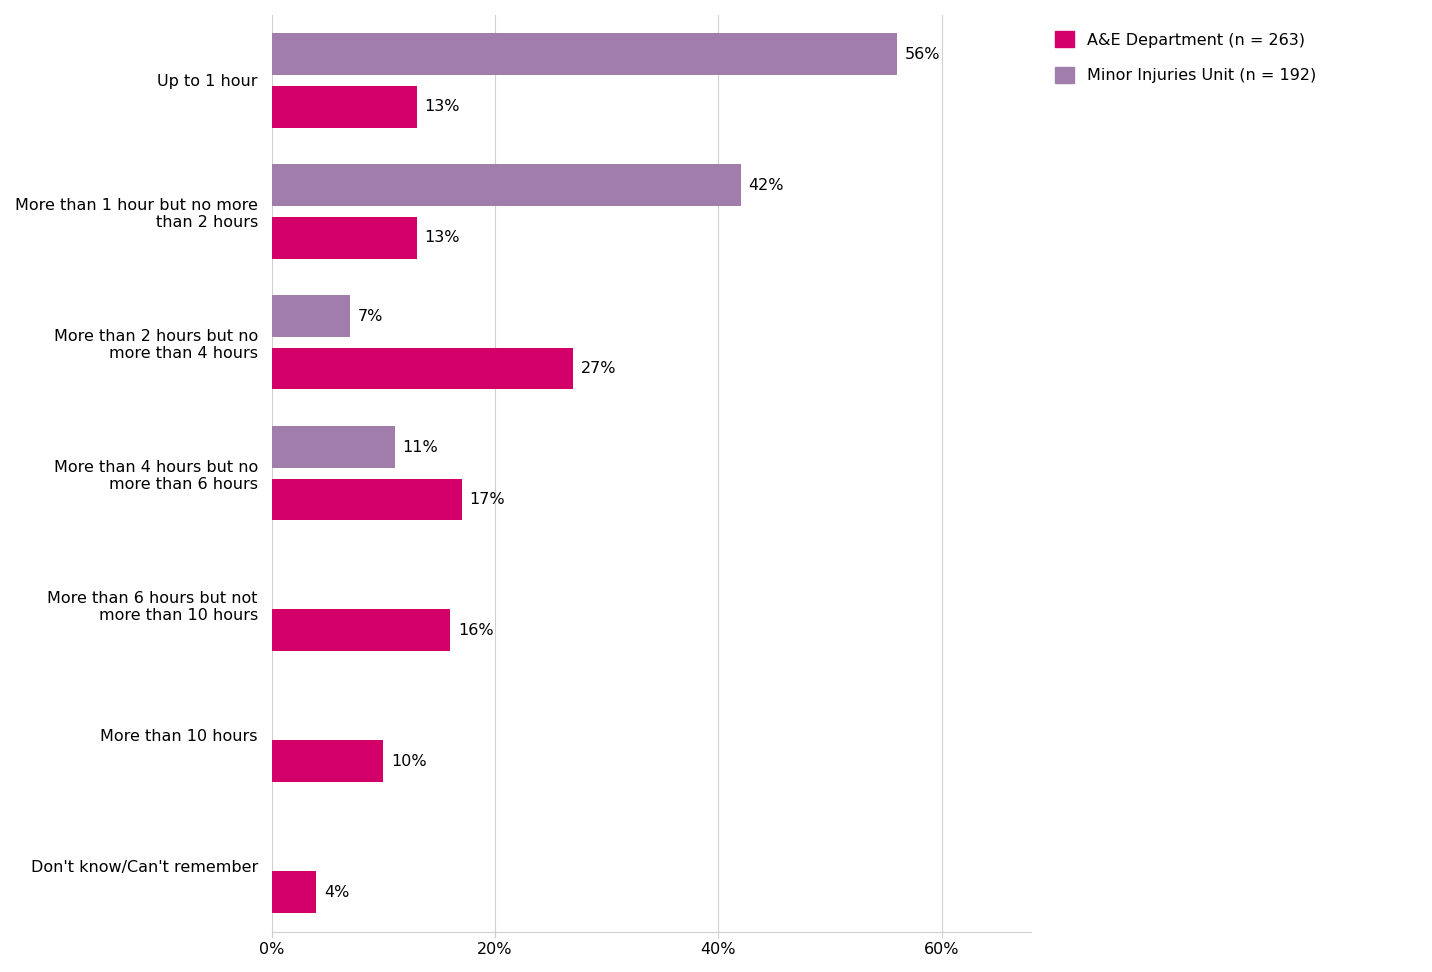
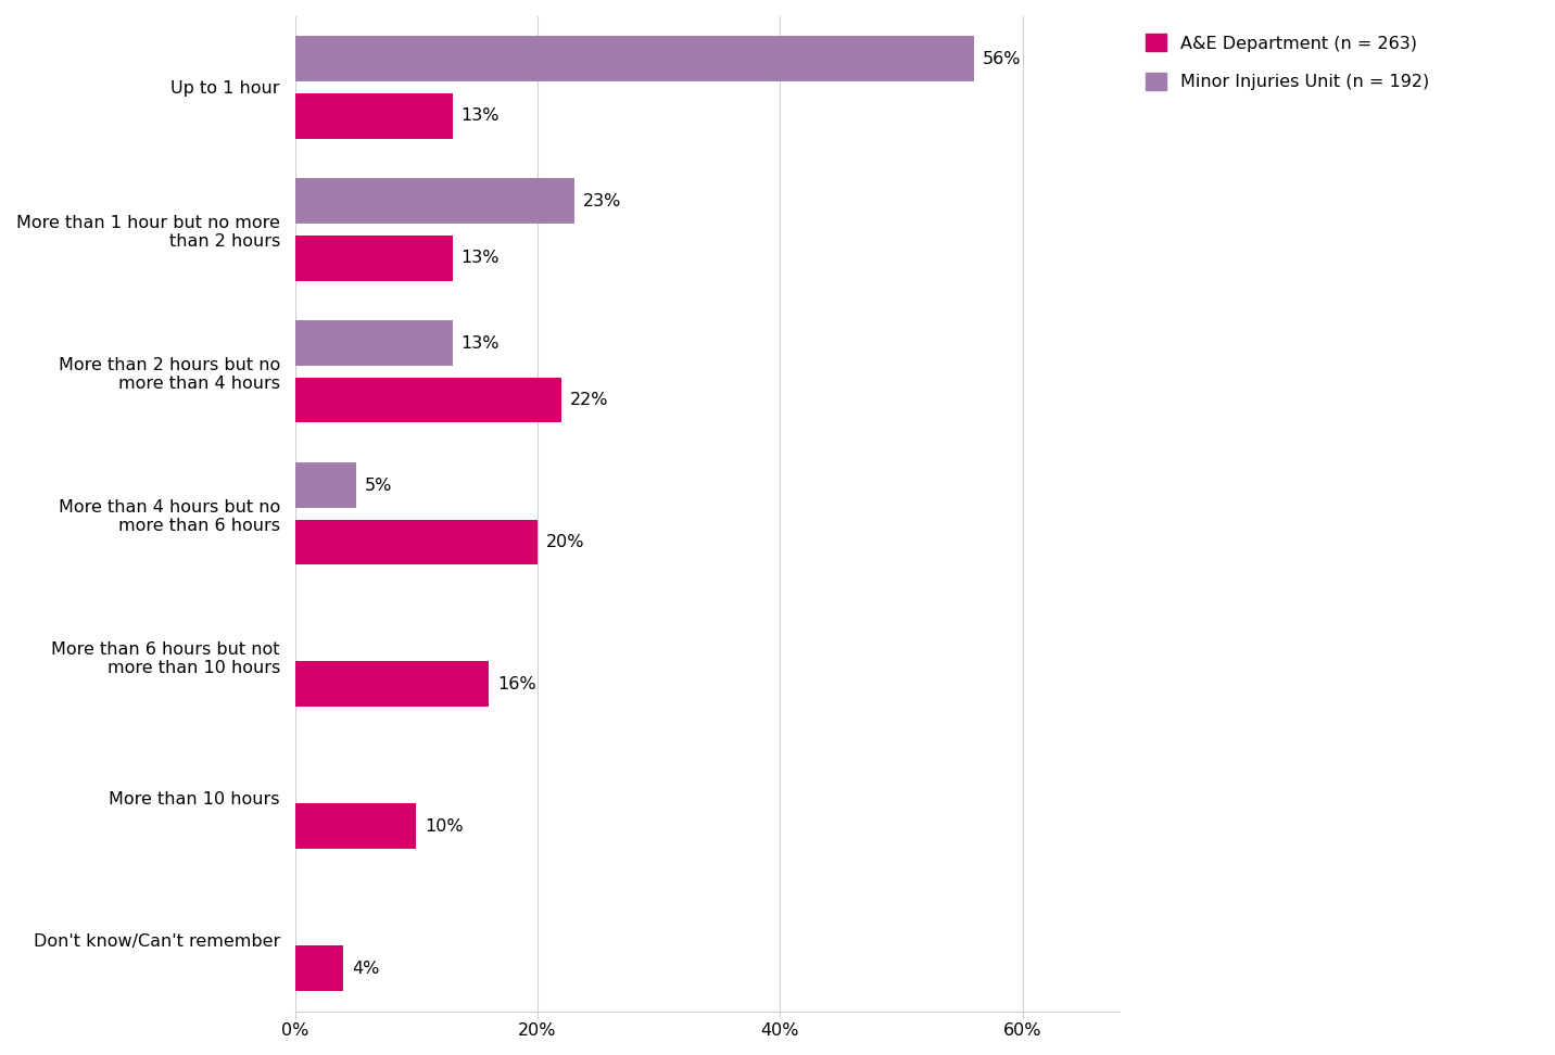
Minor Injuries Unit (n = 192)/More than 1 hour but no more than 2 hours: 42% -> 23%
Minor Injuries Unit (n = 192)/More than 2 hours but no more than 4 hours: 7% -> 13%
A&E Department (n = 263)/More than 2 hours but no more than 4 hours: 27% -> 22%
Minor Injuries Unit (n = 192)/More than 4 hours but no more than 6 hours: 11% -> 5%
A&E Department (n = 263)/More than 4 hours but no more than 6 hours: 17% -> 20%
